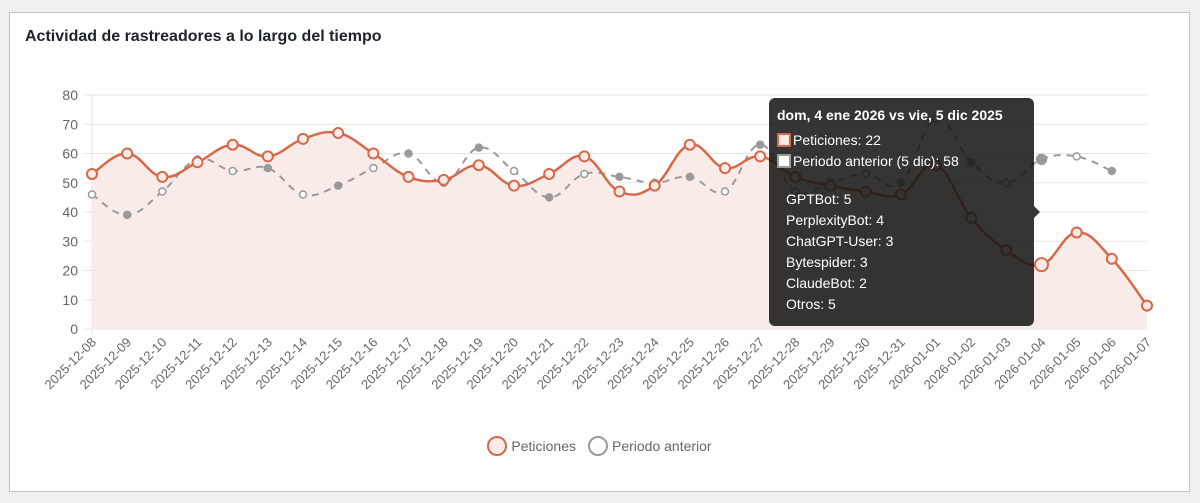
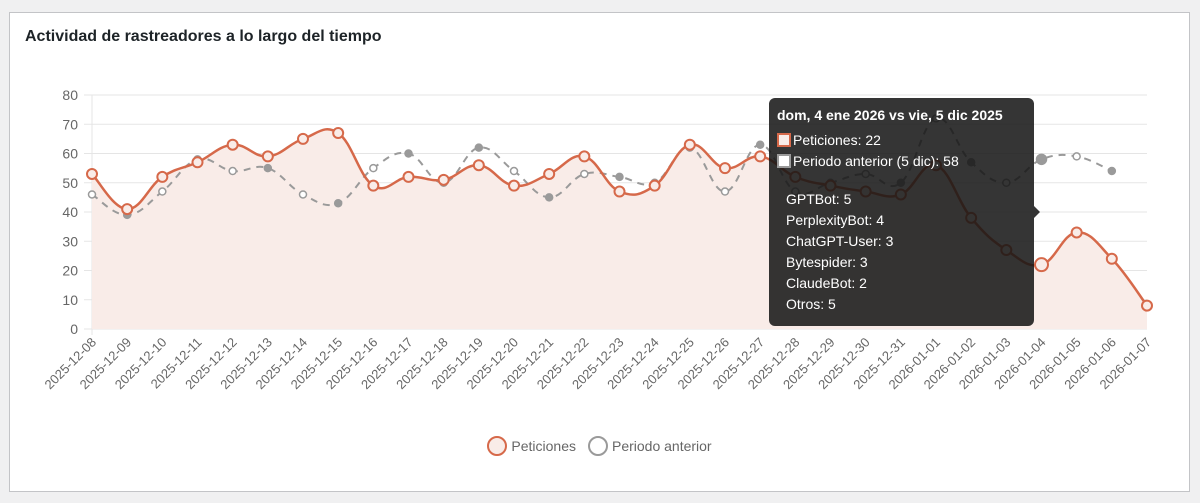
Peticiones/2025-12-09: 60 -> 41
Periodo anterior/2025-12-15: 49 -> 43
Peticiones/2025-12-16: 60 -> 49
Periodo anterior/2025-12-25: 52 -> 62
